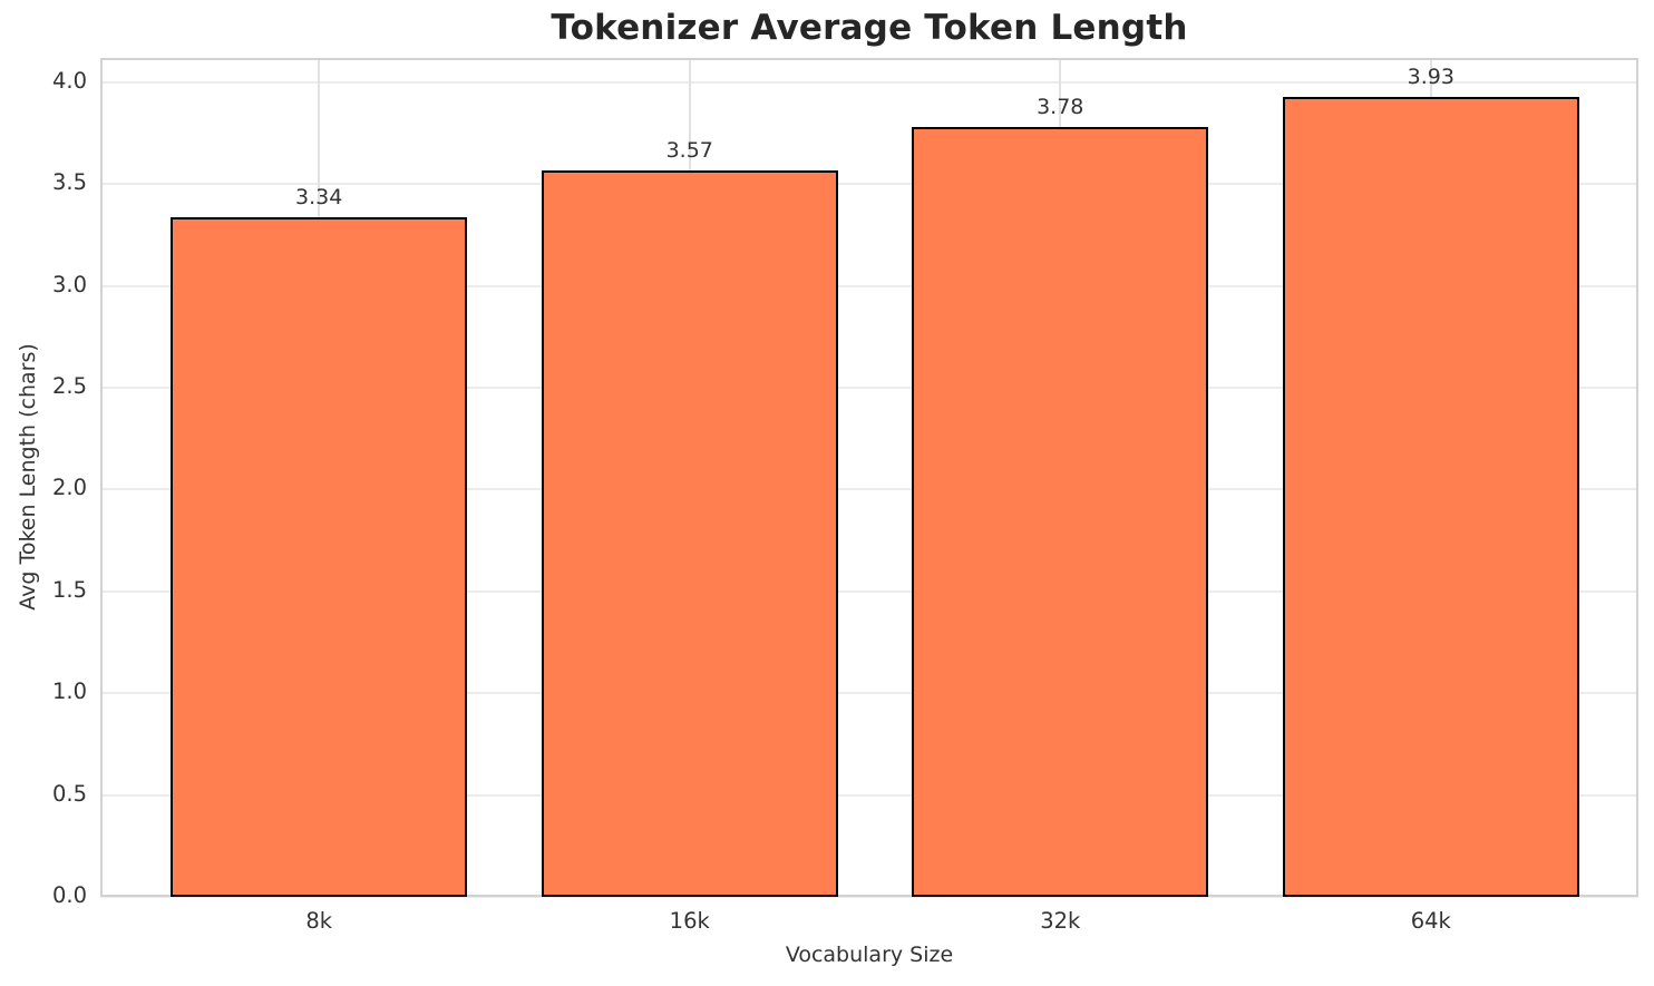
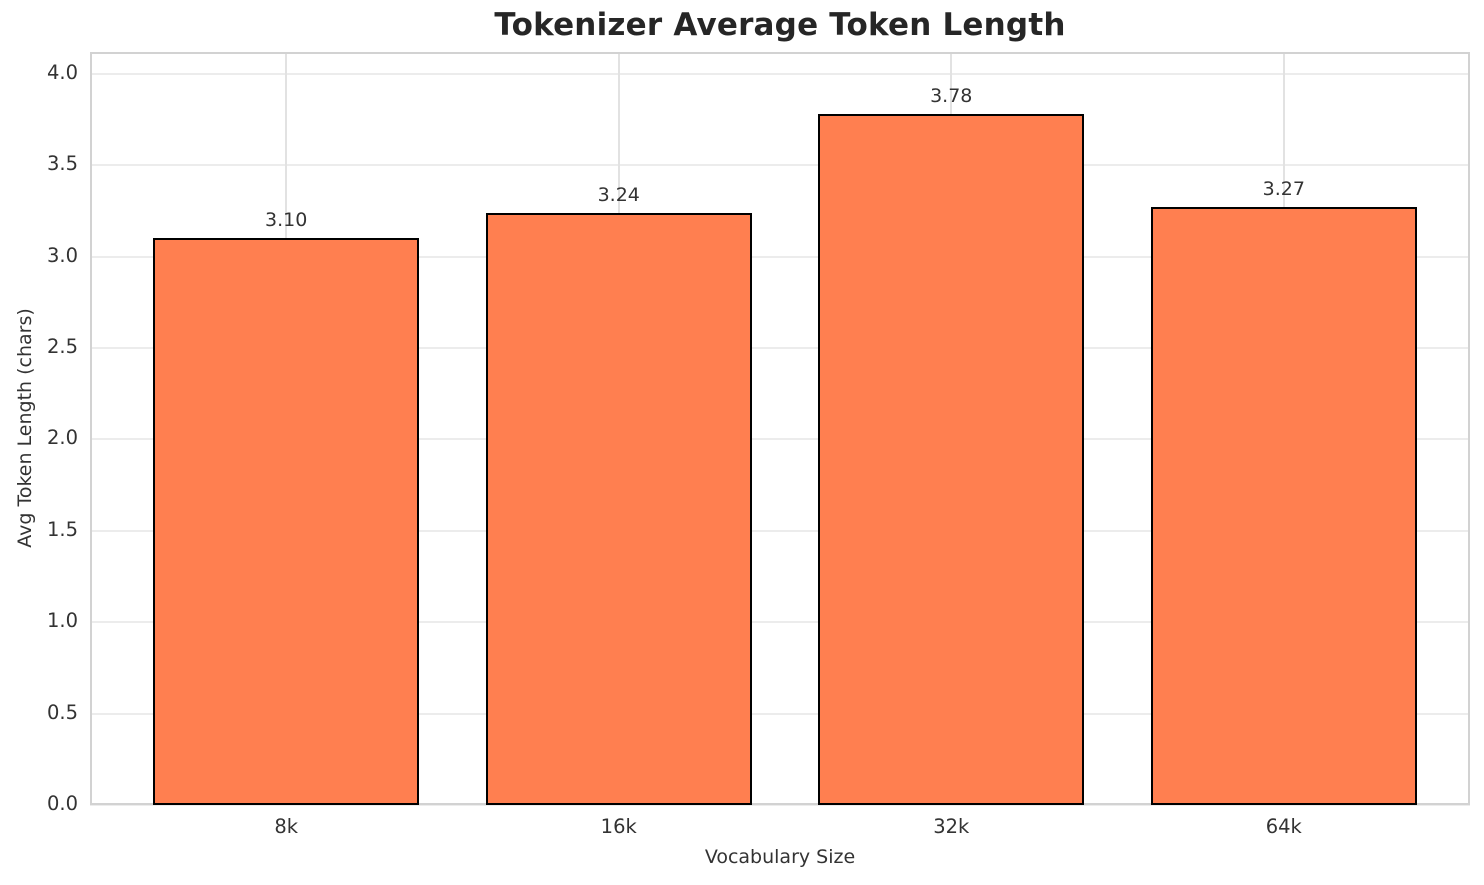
8k: 3.34 -> 3.10
16k: 3.57 -> 3.24
64k: 3.93 -> 3.27
